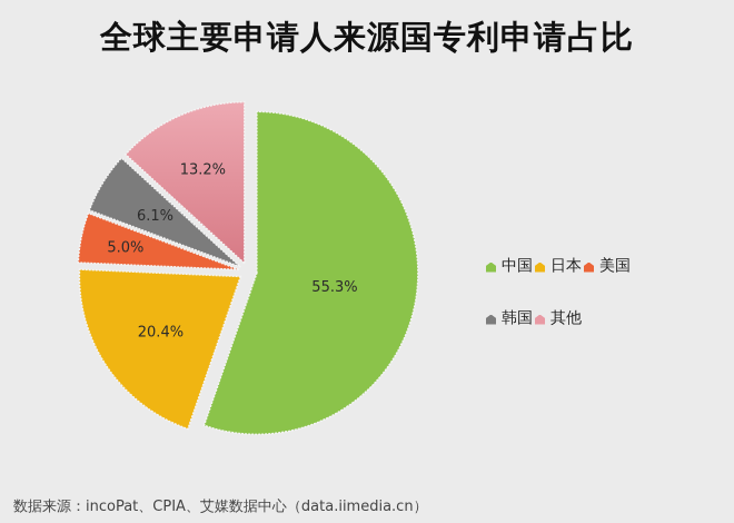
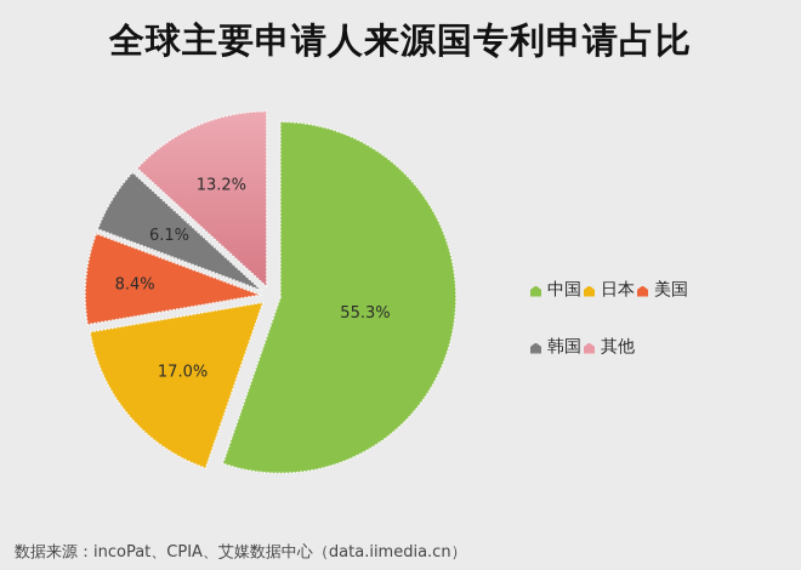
日本: 20.4% -> 17.0%
美国: 5.0% -> 8.4%
